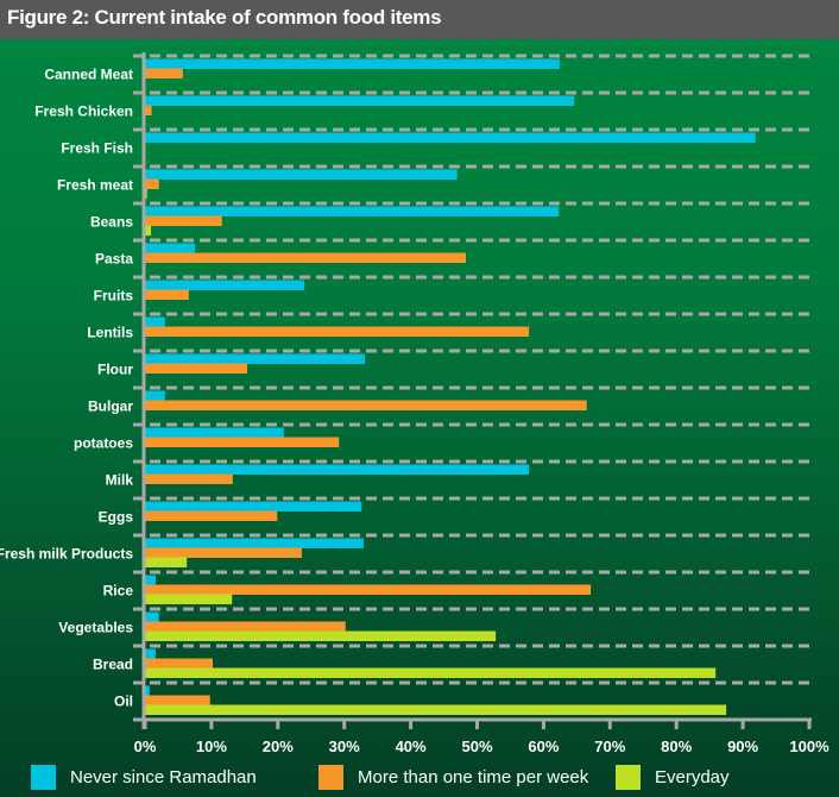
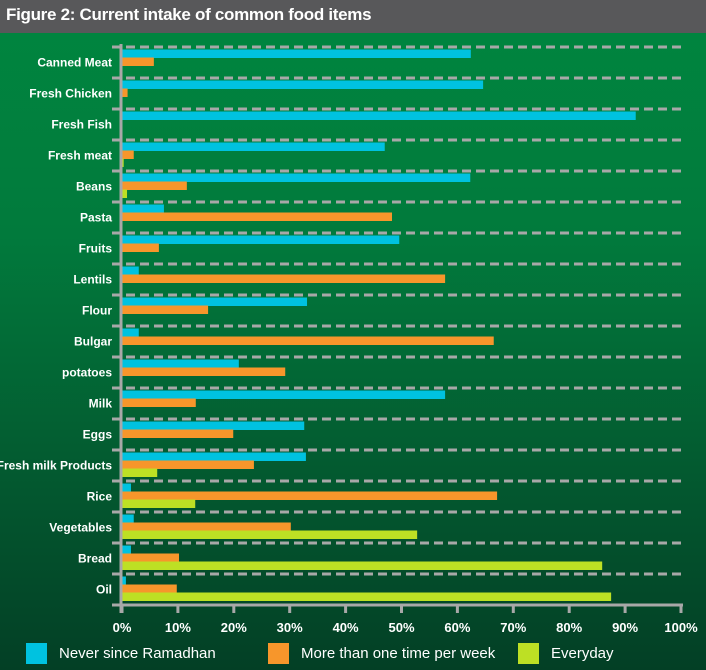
Never since Ramadhan/Fruits: 24% -> 50%
